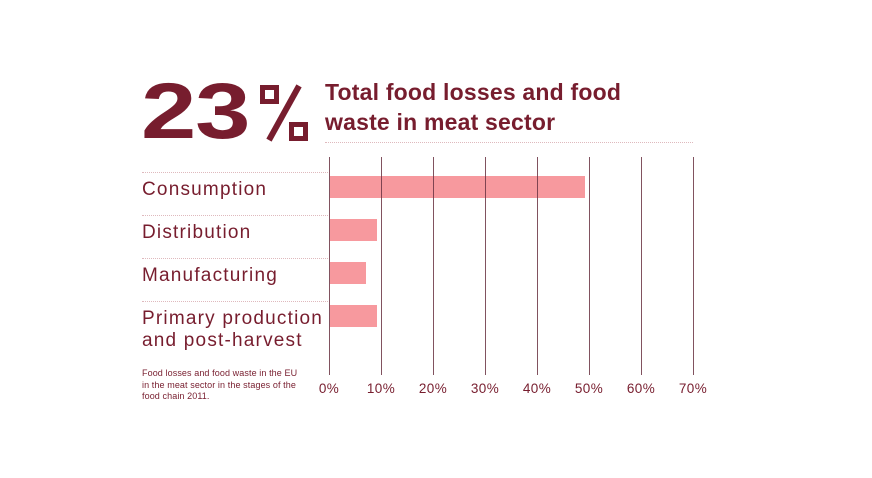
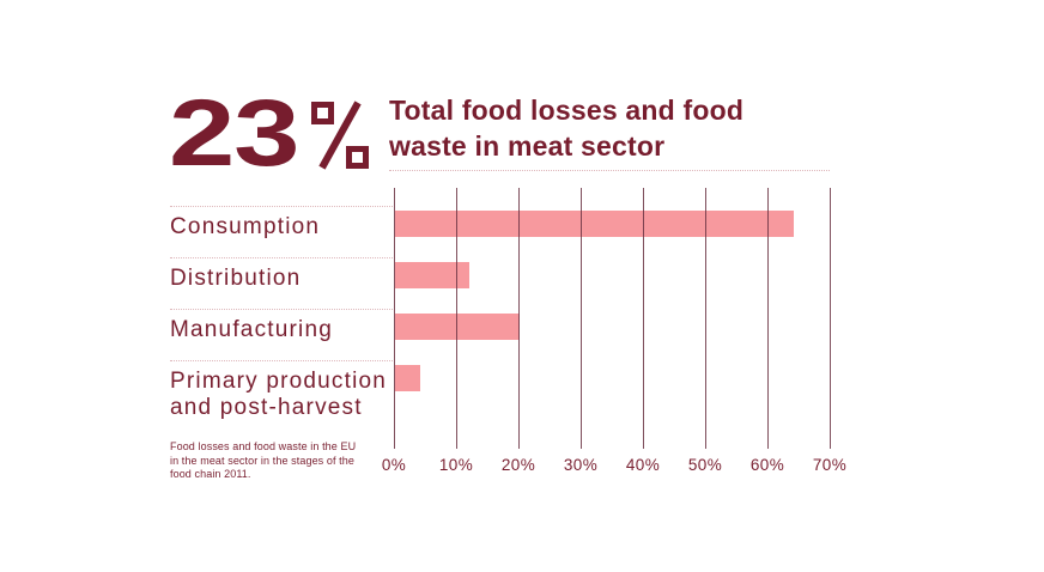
Consumption: 49% -> 64%
Distribution: 9% -> 12%
Manufacturing: 7% -> 20%
Primary production and post-harvest: 9% -> 4%
